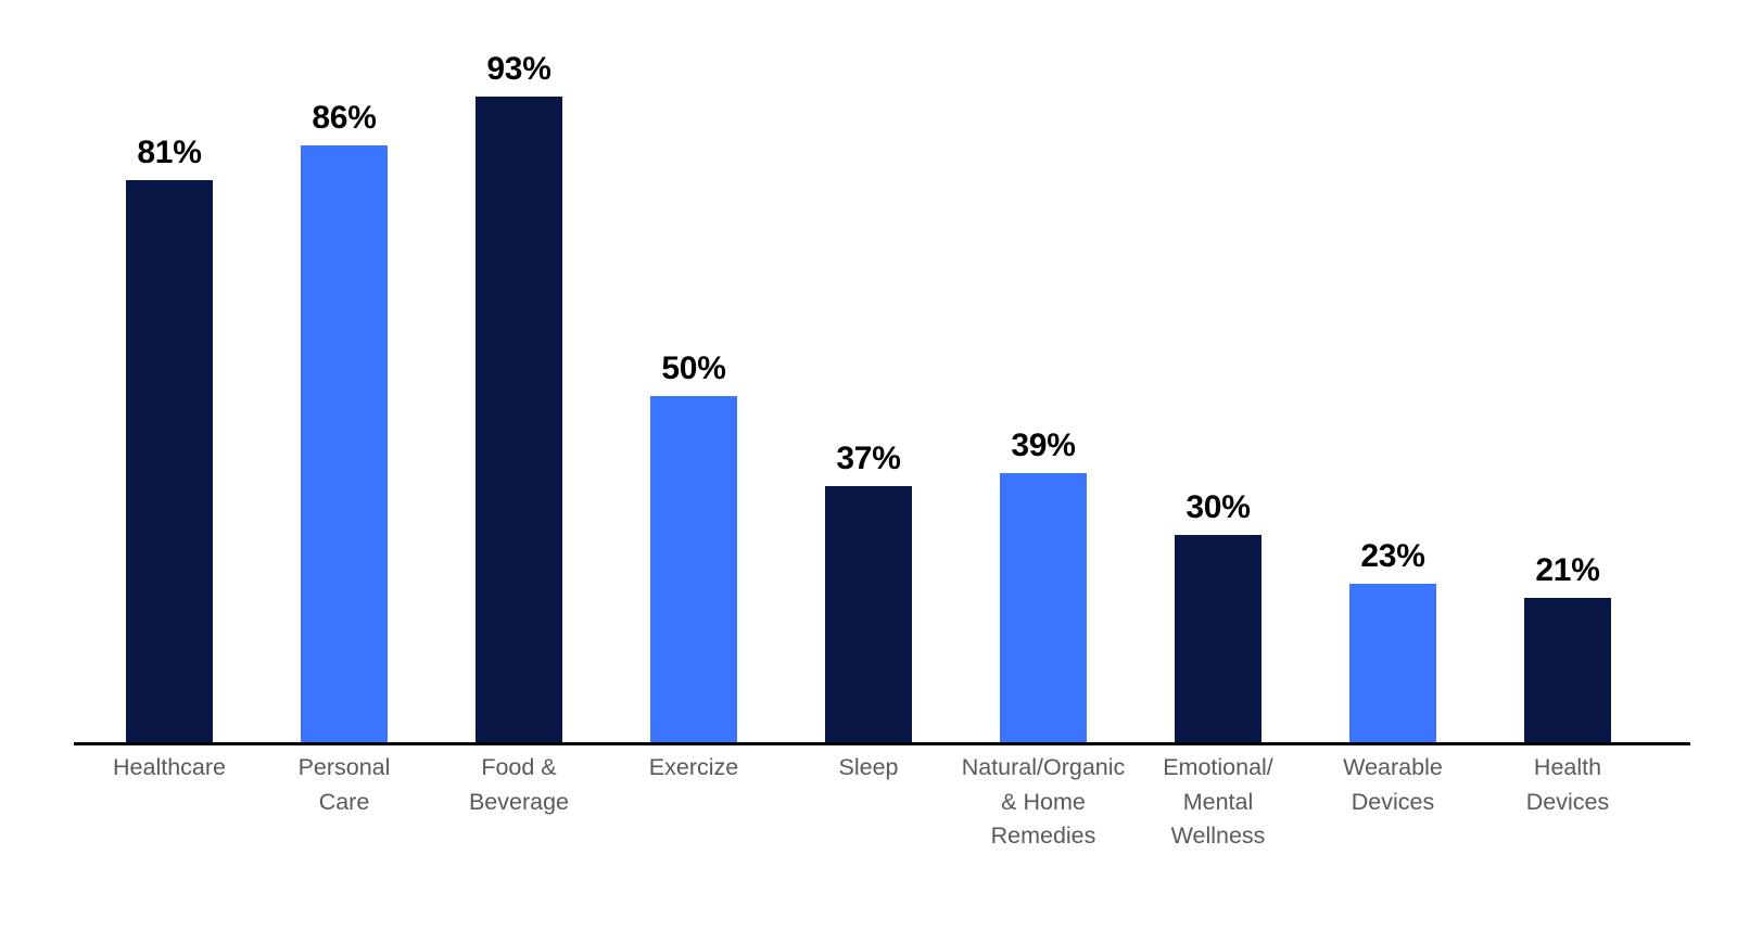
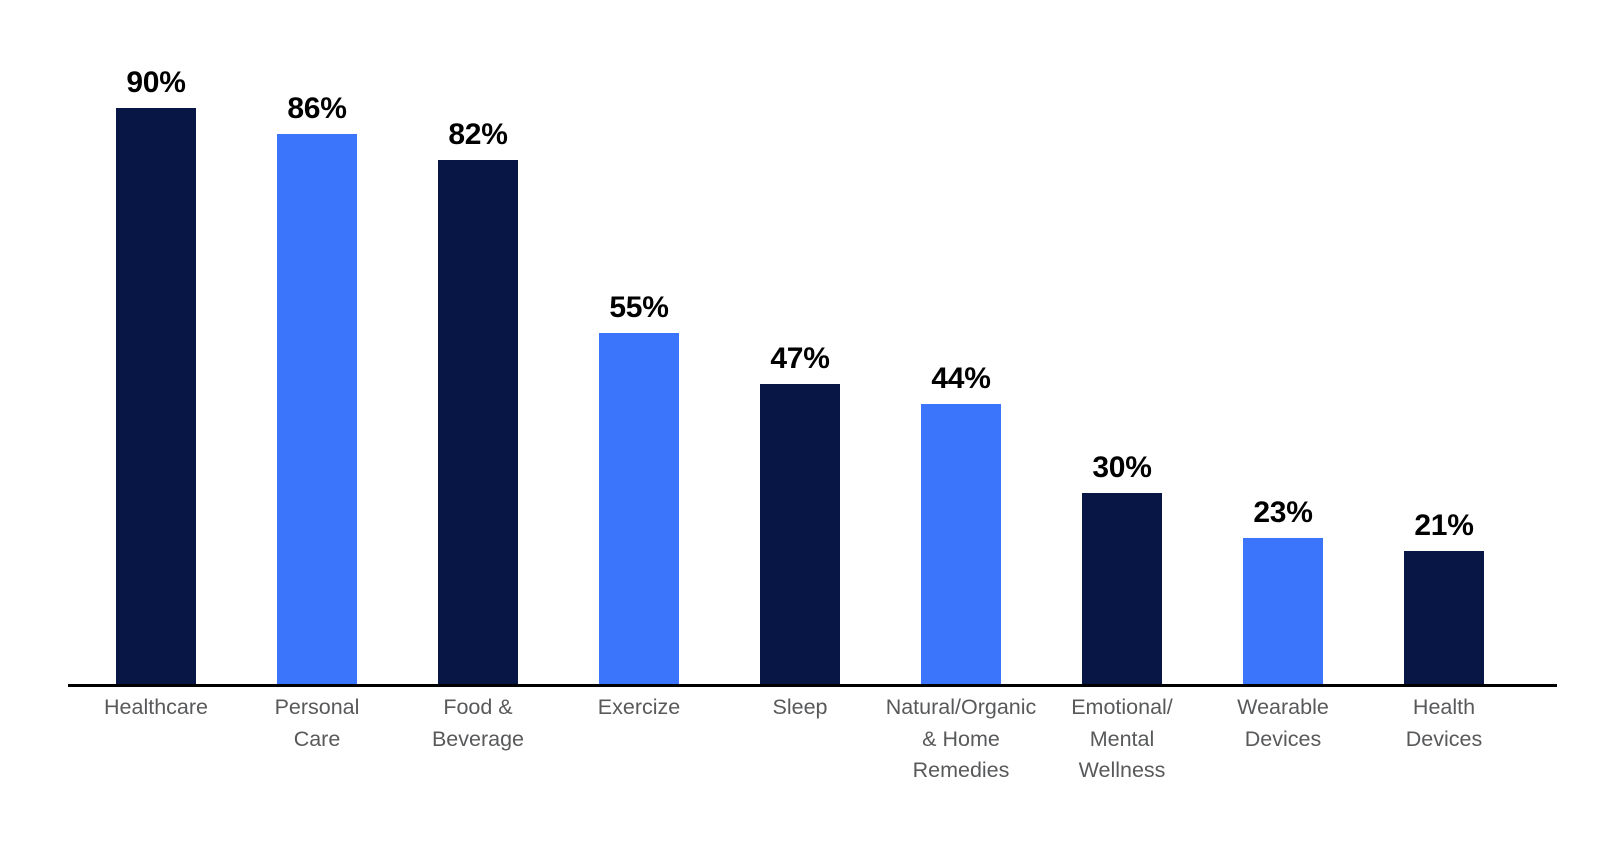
Healthcare: 81% -> 90%
Food & Beverage: 93% -> 82%
Exercize: 50% -> 55%
Sleep: 37% -> 47%
Natural/Organic & Home Remedies: 39% -> 44%
